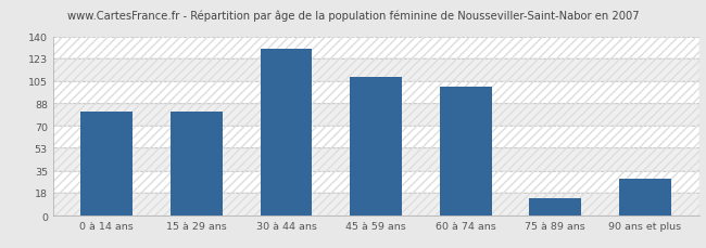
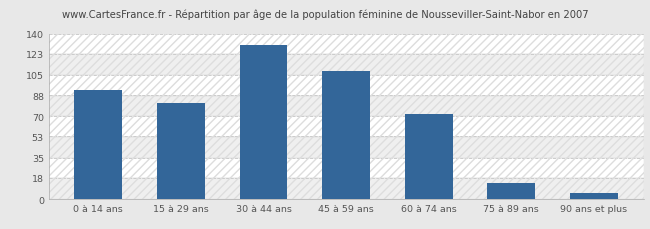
0 à 14 ans: 81 -> 92
60 à 74 ans: 101 -> 72
90 ans et plus: 29 -> 5
